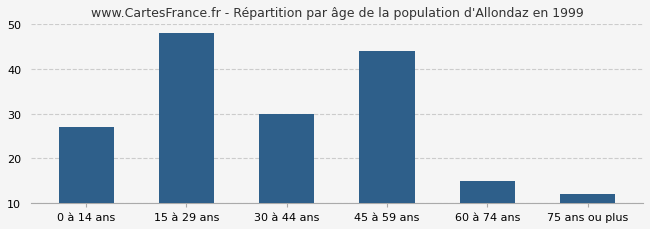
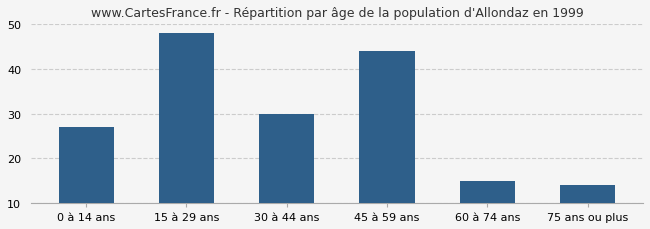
75 ans ou plus: 12 -> 14
